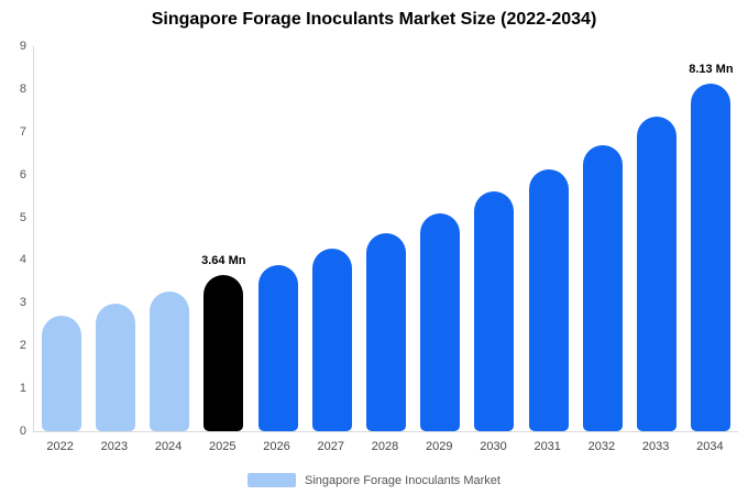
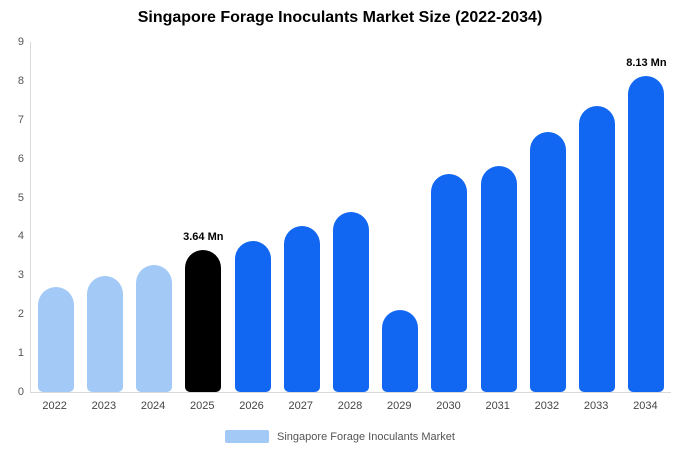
2029: 5.1 -> 2.1
2031: 6.1 -> 5.8
